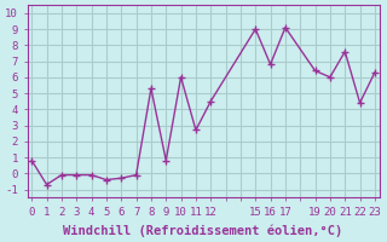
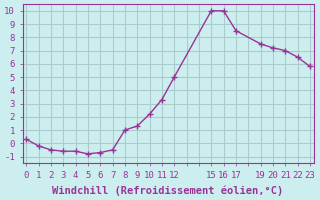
0: 0.8 -> 0.3
1: -0.7 -> -0.2
2: -0.1 -> -0.5
3: -0.1 -> -0.6
4: -0.1 -> -0.6
5: -0.4 -> -0.8
6: -0.3 -> -0.7
7: -0.1 -> -0.5
8: 5.3 -> 1.0
9: 0.8 -> 1.3
10: 6.0 -> 2.2
11: 2.7 -> 3.3
12: 4.5 -> 5.0
15: 9.0 -> 10.0
16: 6.8 -> 10.0
17: 9.1 -> 8.5
19: 6.4 -> 7.5
20: 6.0 -> 7.2
21: 7.6 -> 7.0
22: 4.4 -> 6.5
23: 6.3 -> 5.8
